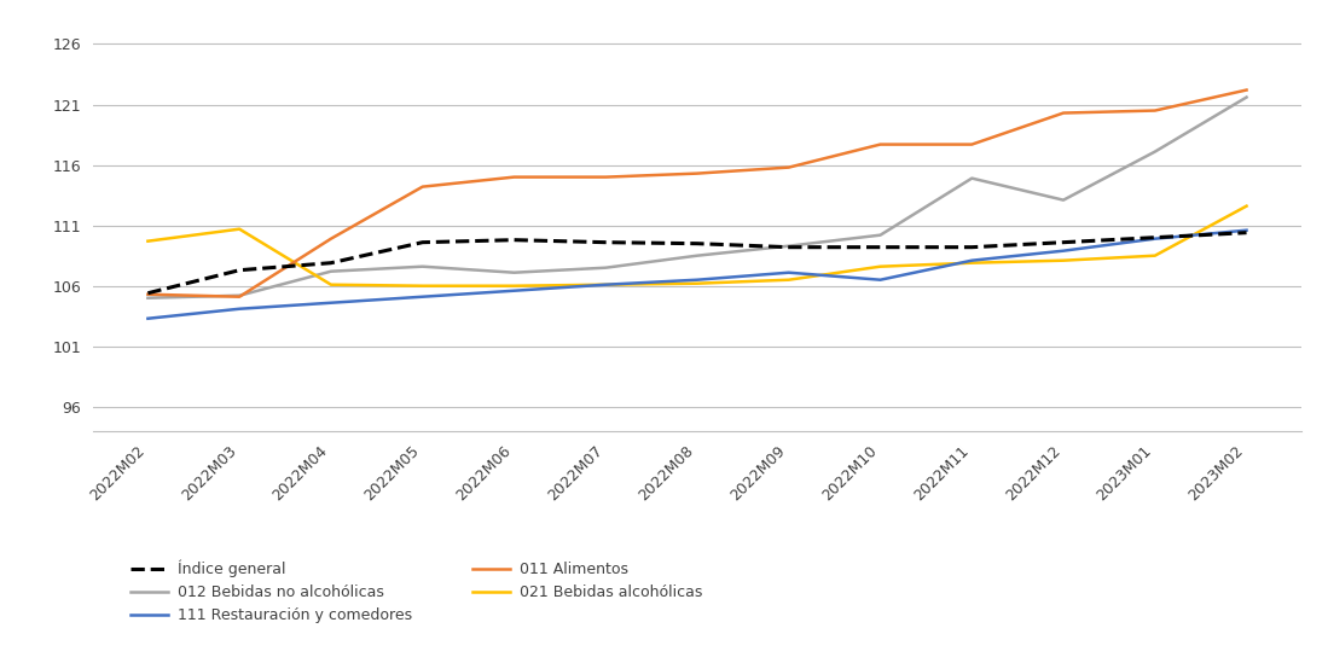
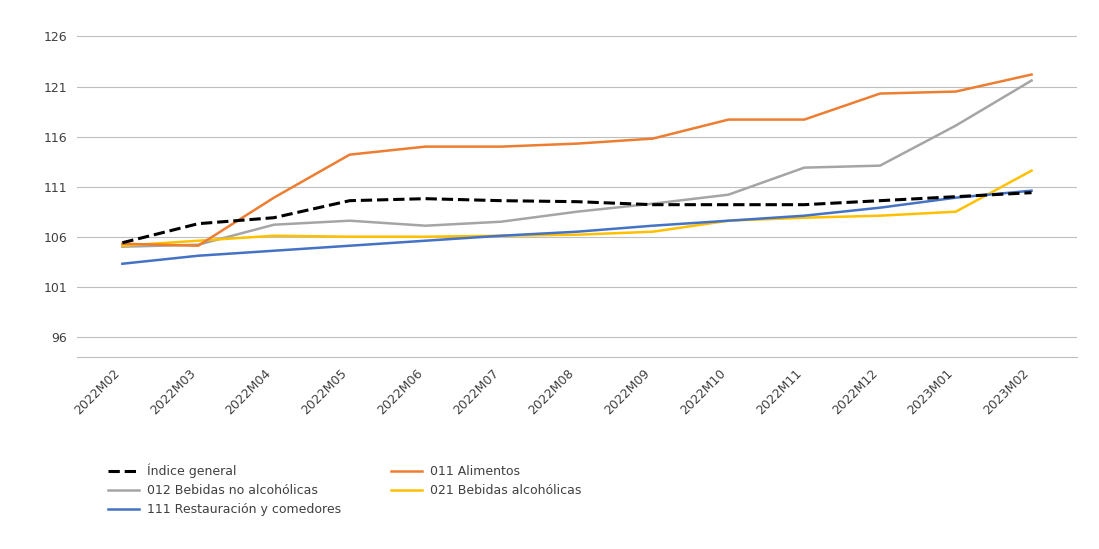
021 Bebidas alcohólicas/2022M02: 109.7 -> 105.1
021 Bebidas alcohólicas/2022M03: 110.7 -> 105.6
111 Restauración y comedores/2022M10: 106.5 -> 107.6
012 Bebidas no alcohólicas/2022M11: 114.9 -> 112.9
